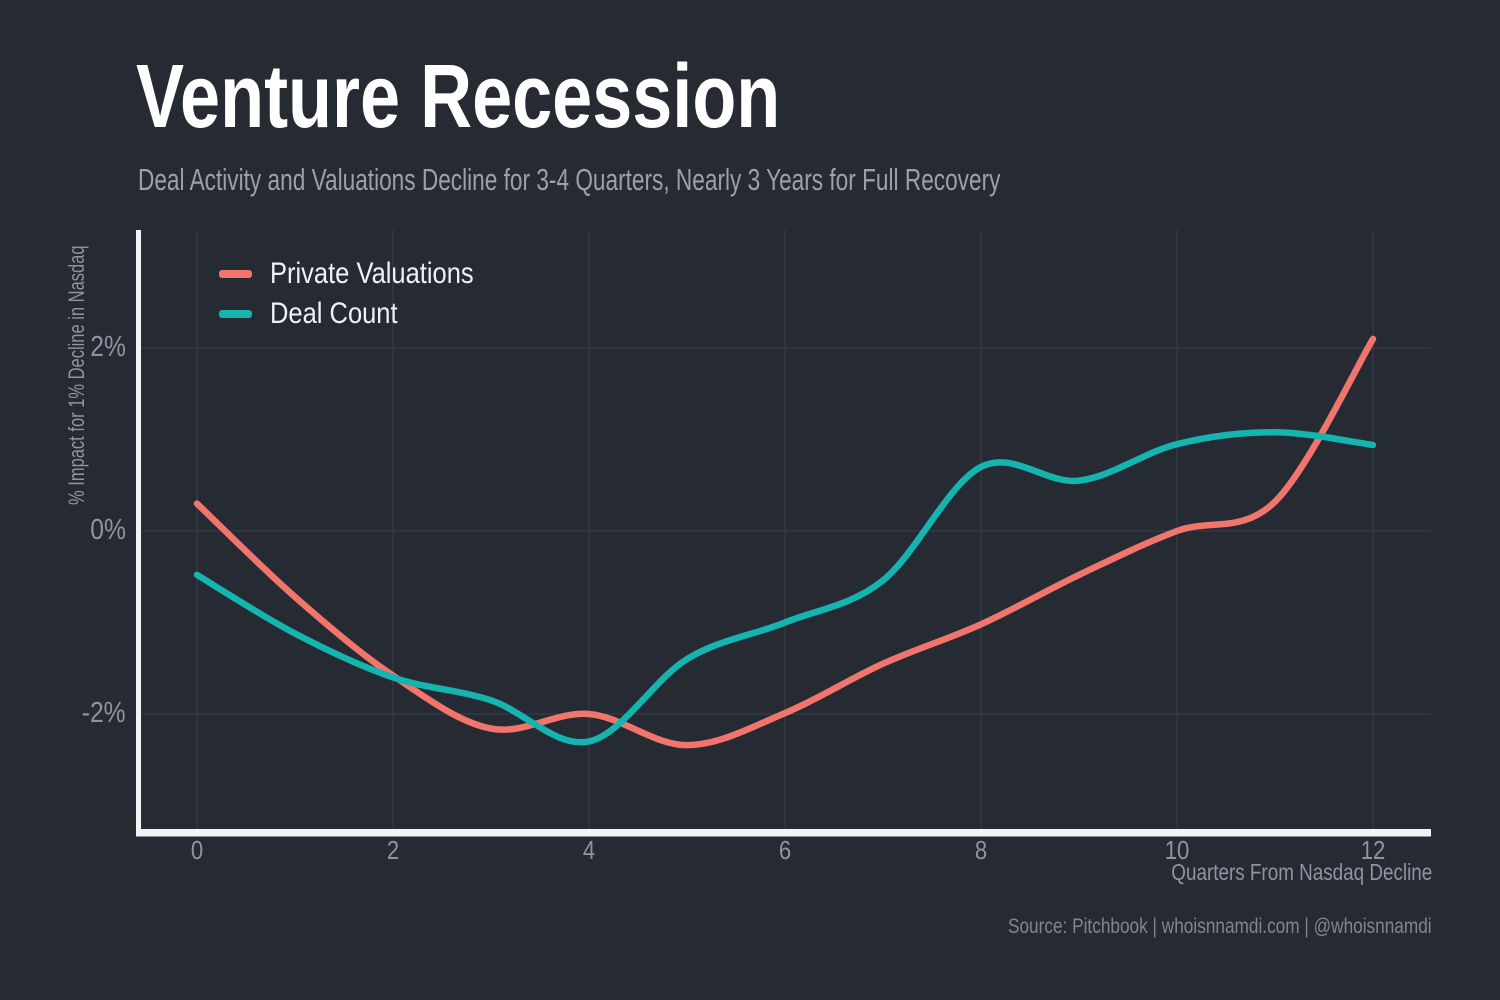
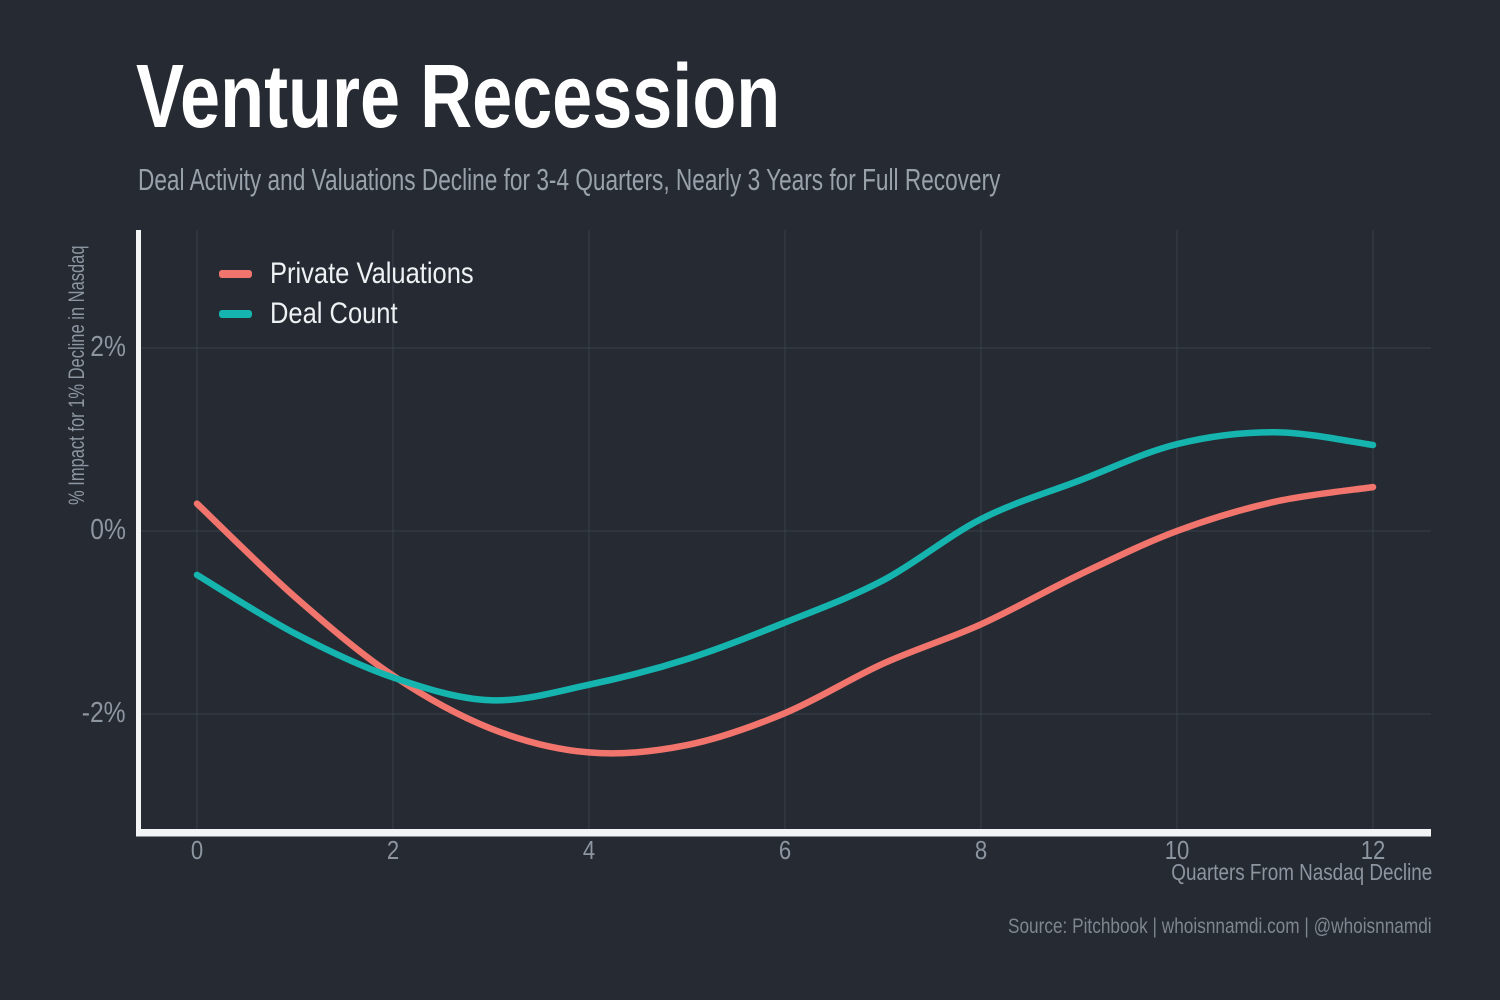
Private Valuations/4: -2.0% -> -2.4%
Deal Count/4: -2.3% -> -1.7%
Deal Count/8: 0.7% -> 0.1%
Private Valuations/12: 2.1% -> 0.5%
